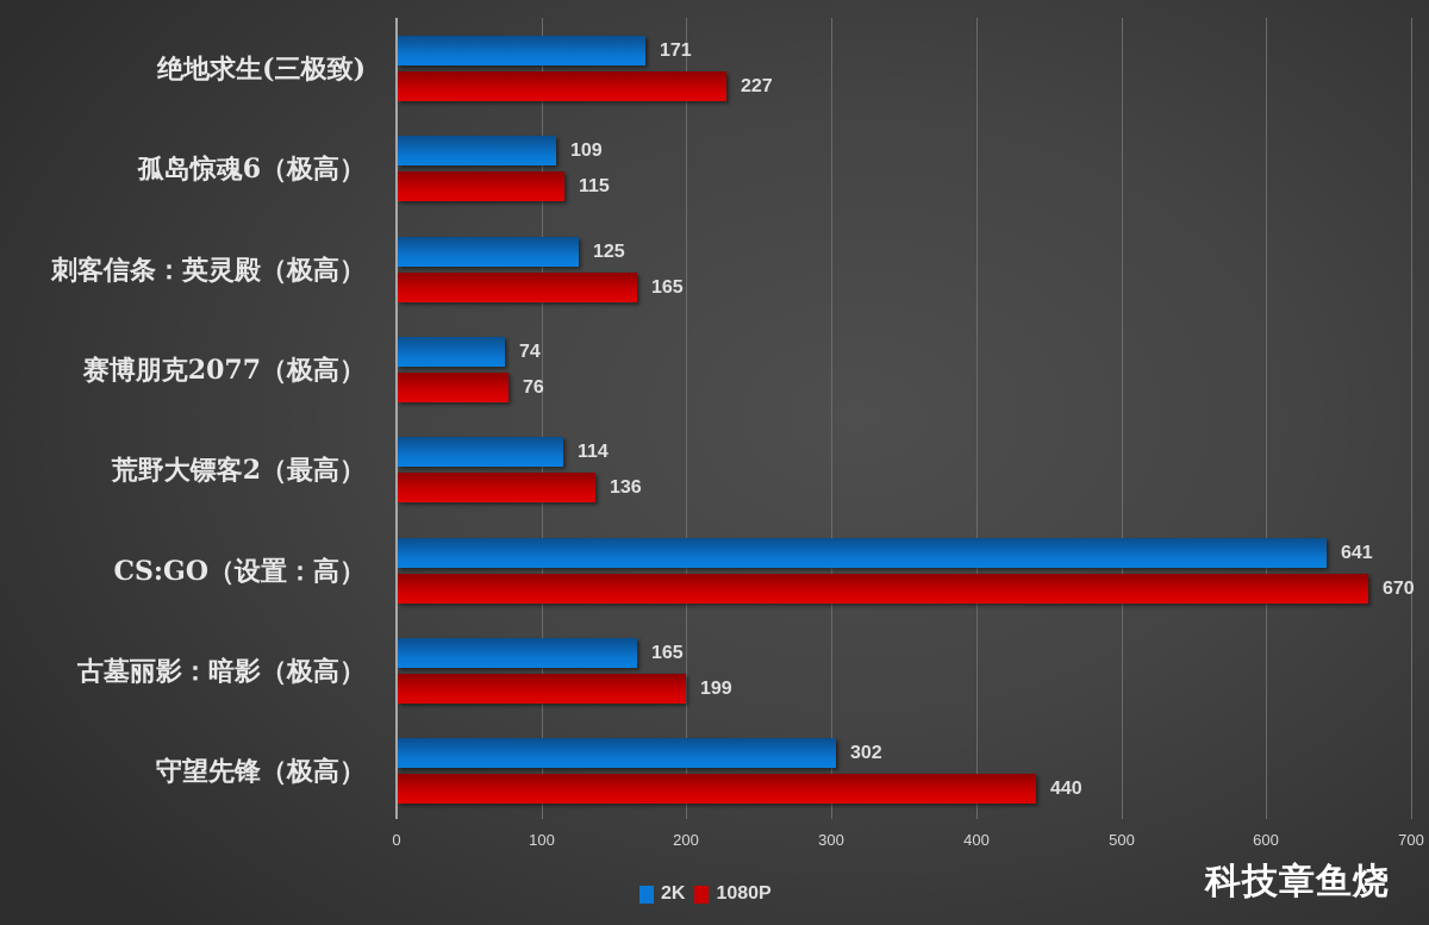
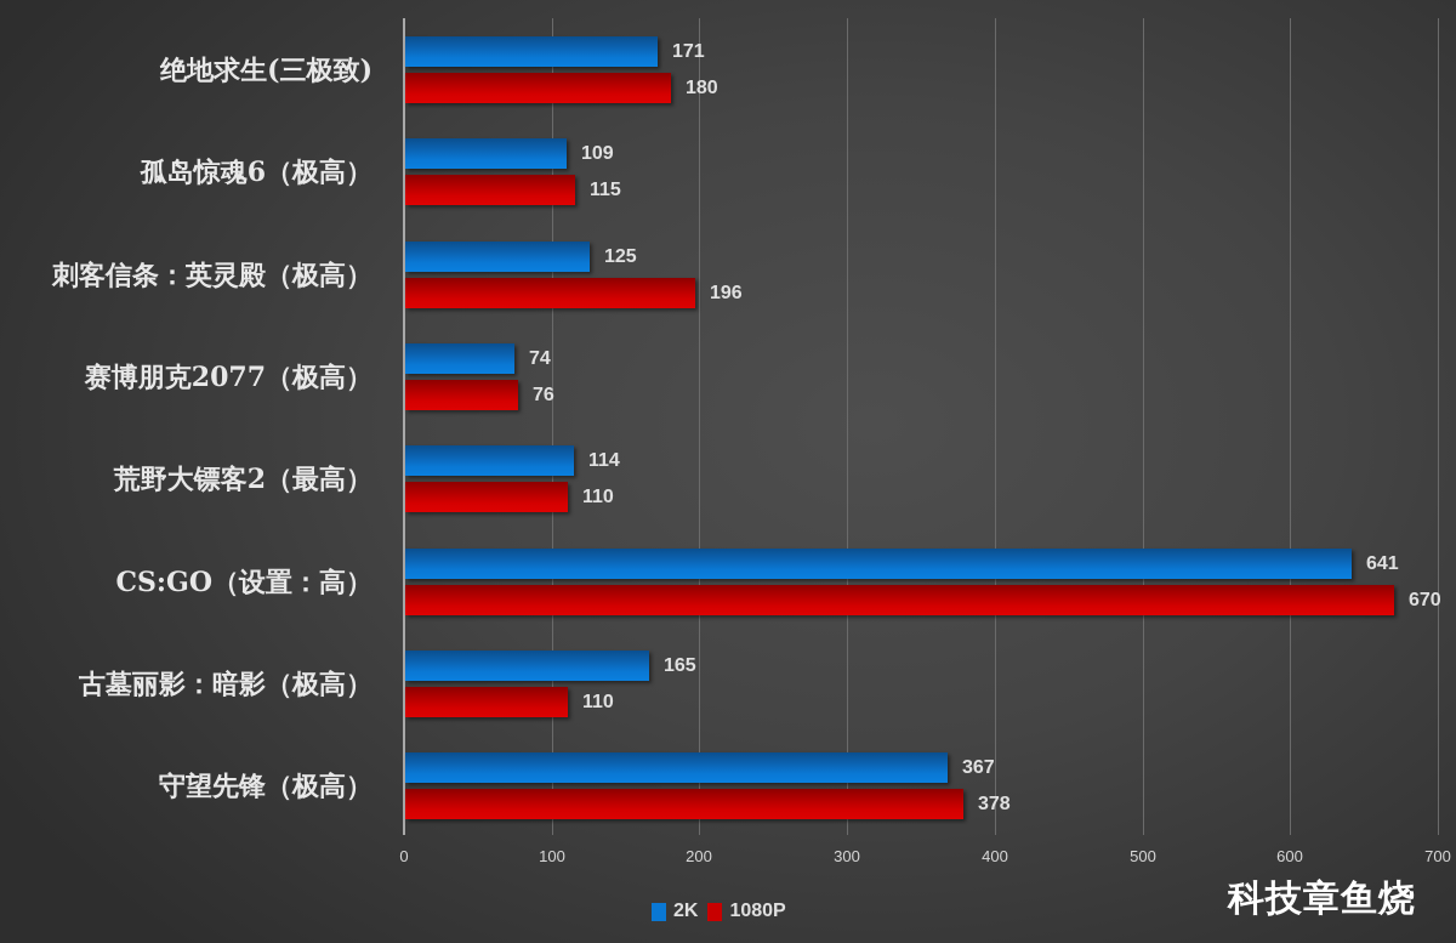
1080P/绝地求生(三极致): 227 -> 180
1080P/刺客信条：英灵殿（极高）: 165 -> 196
1080P/荒野大镖客2（最高）: 136 -> 110
1080P/古墓丽影：暗影（极高）: 199 -> 110
2K/守望先锋（极高）: 302 -> 367
1080P/守望先锋（极高）: 440 -> 378
